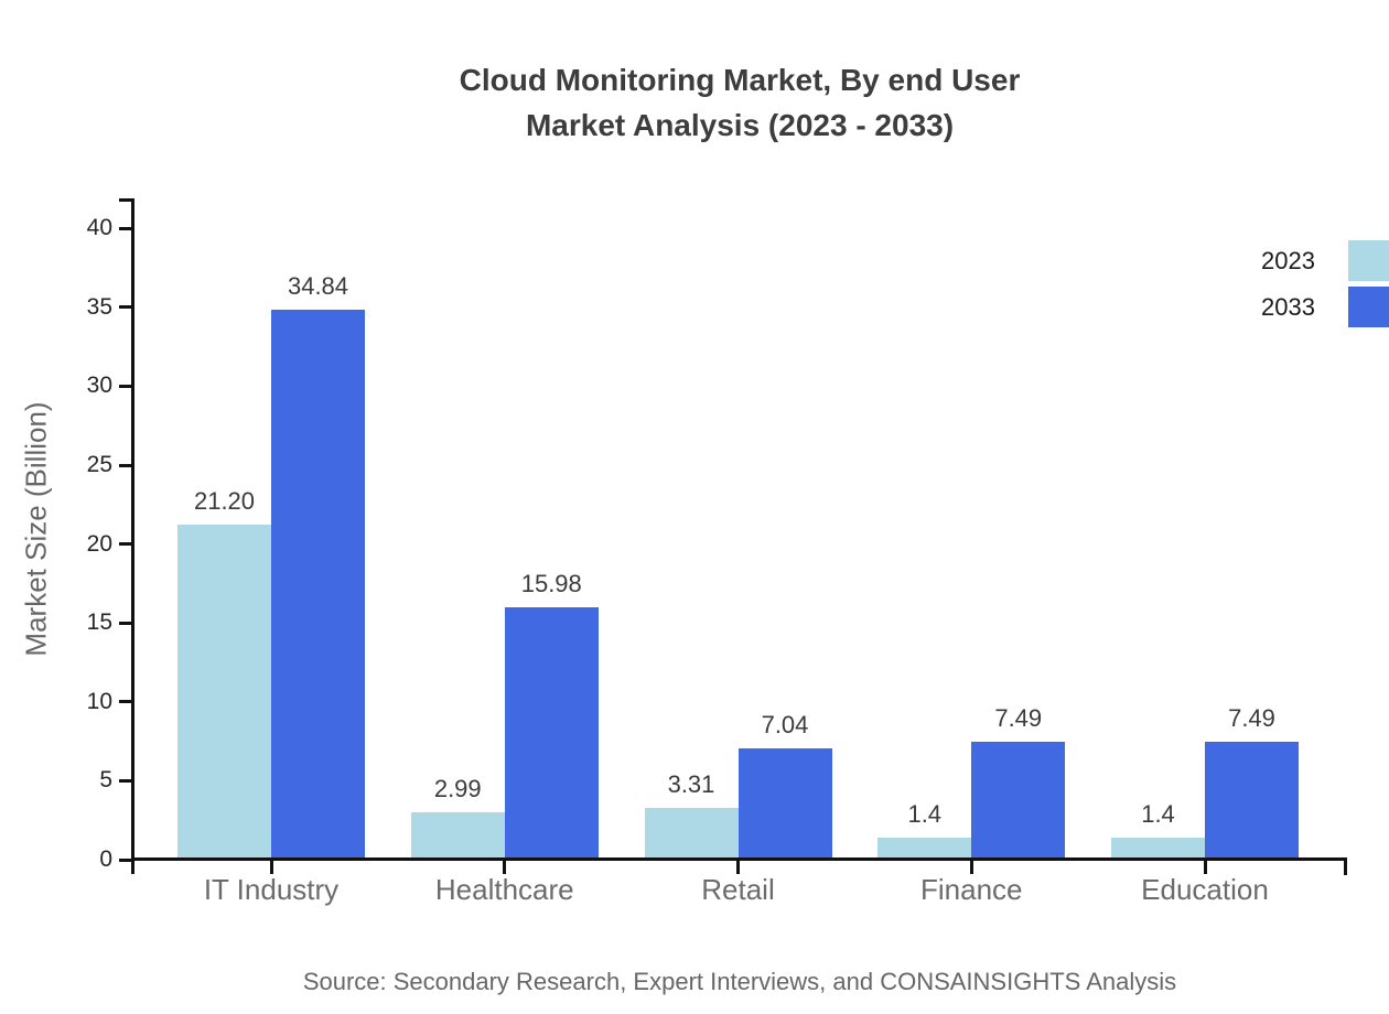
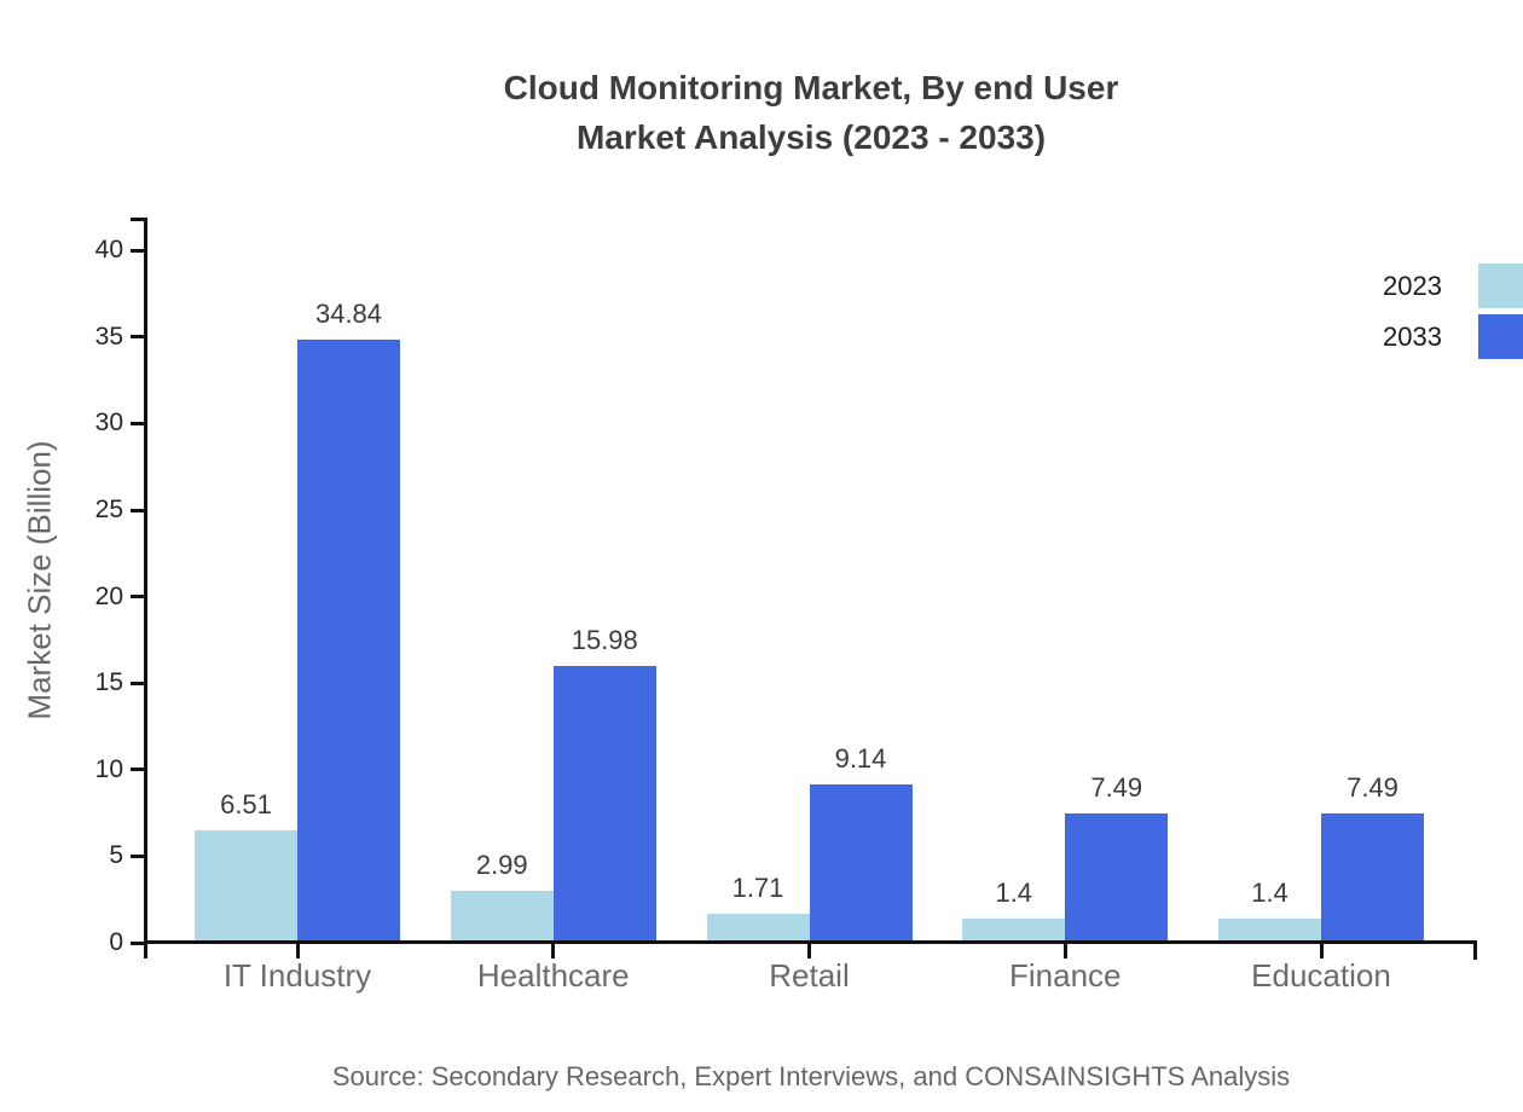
2023/IT Industry: 21.20 -> 6.51
2023/Retail: 3.31 -> 1.71
2033/Retail: 7.04 -> 9.14
